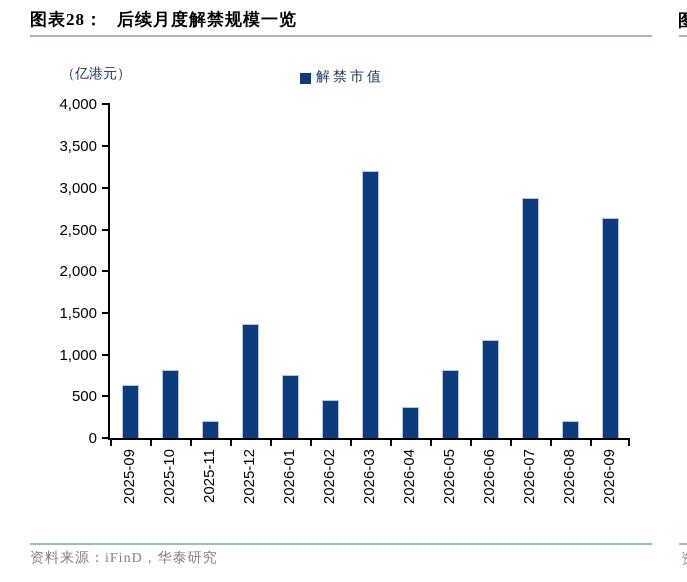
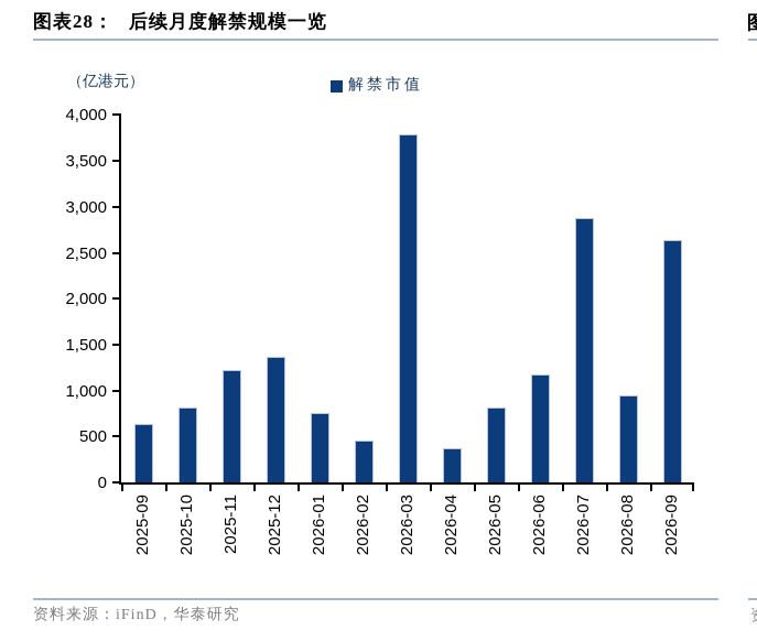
2025-11: 200 -> 1200
2026-03: 3200 -> 3800
2026-08: 200 -> 1000
